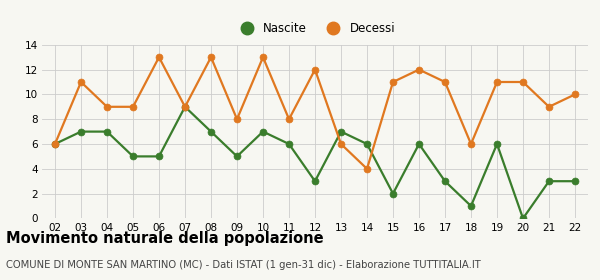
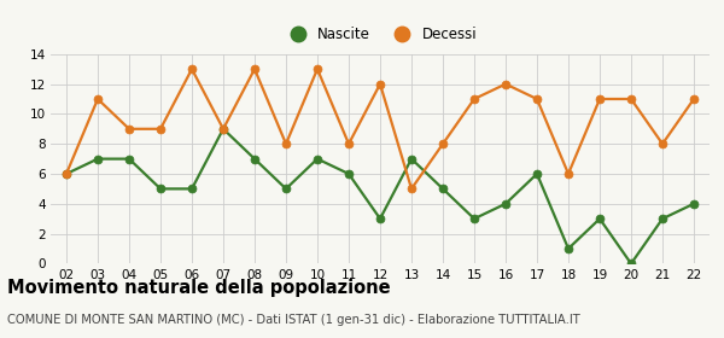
Decessi/13: 6 -> 5
Nascite/14: 6 -> 5
Decessi/14: 4 -> 8
Nascite/15: 2 -> 3
Nascite/16: 6 -> 4
Nascite/17: 3 -> 6
Nascite/19: 6 -> 3
Decessi/21: 9 -> 8
Nascite/22: 3 -> 4
Decessi/22: 10 -> 11
